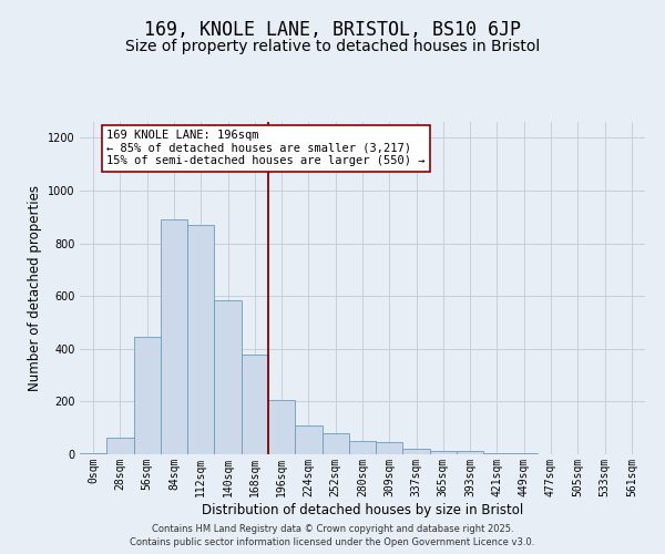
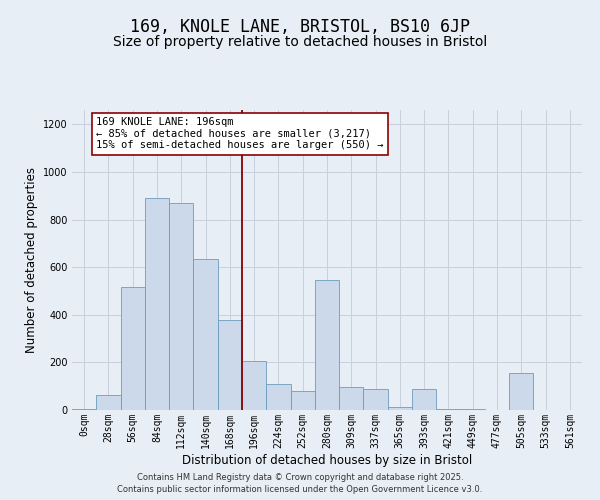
56sqm: 445 -> 515
140sqm: 585 -> 635
280sqm: 50 -> 545
309sqm: 45 -> 95
337sqm: 20 -> 90
393sqm: 12 -> 90
505sqm: 2 -> 155
